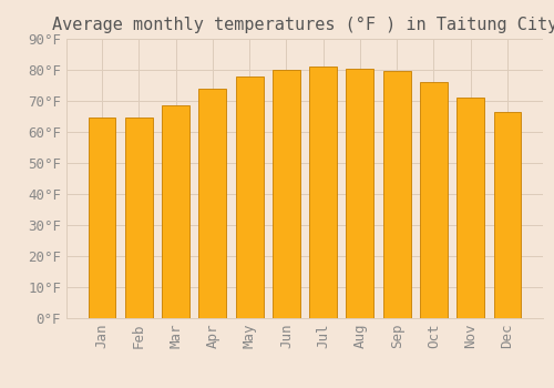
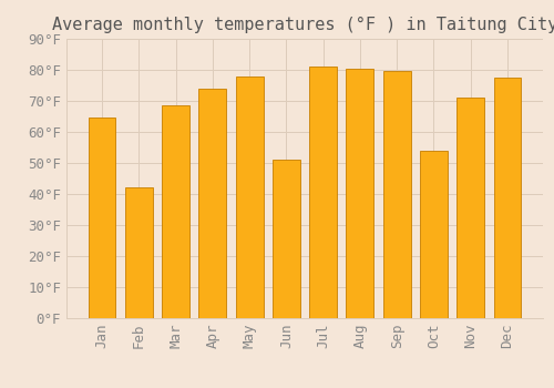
Feb: 64.5°F -> 42.0°F
Jun: 80.0°F -> 51.0°F
Oct: 76.0°F -> 54.0°F
Dec: 66.5°F -> 77.5°F
